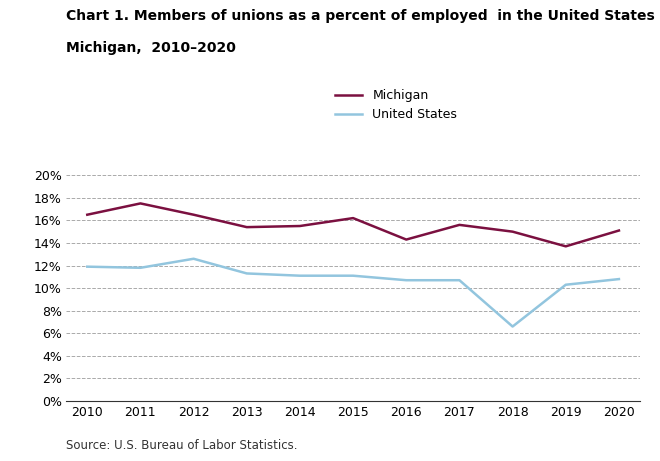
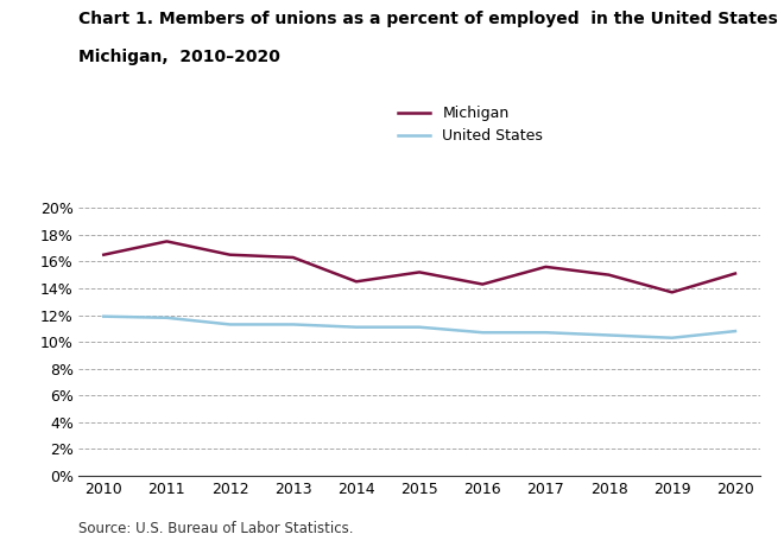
United States/2012: 12.6% -> 11.3%
Michigan/2013: 15.4% -> 16.3%
Michigan/2014: 15.5% -> 14.5%
Michigan/2015: 16.2% -> 15.2%
United States/2018: 6.6% -> 10.5%
